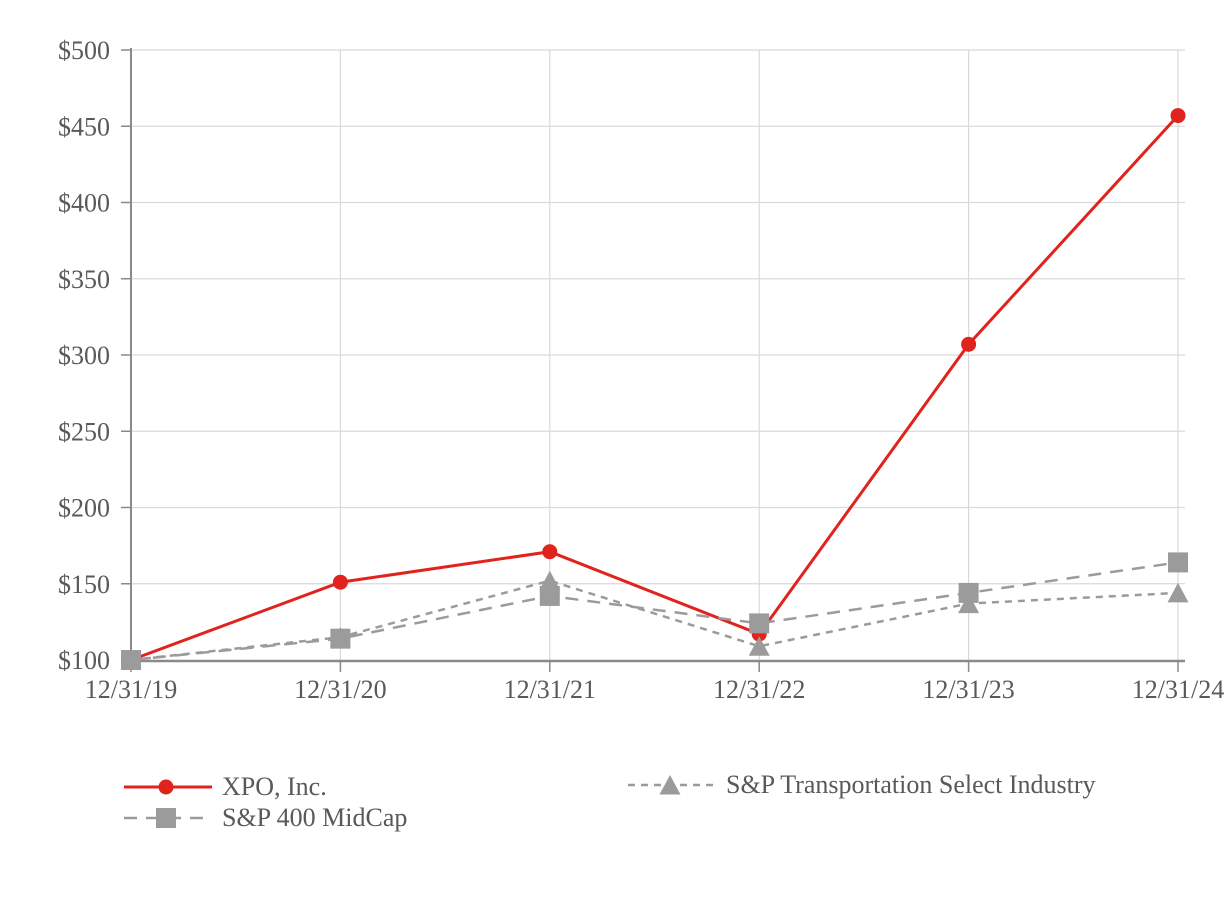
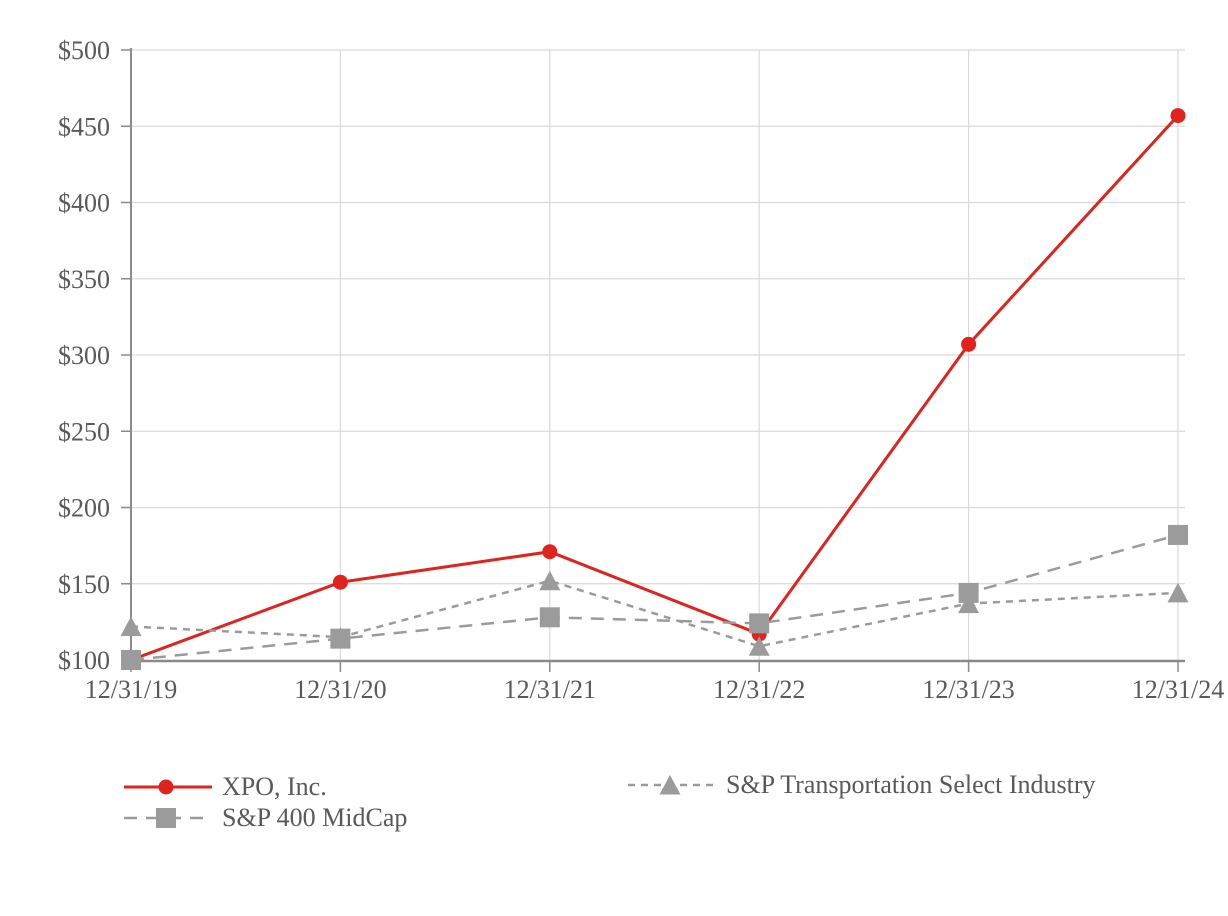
S&P Transportation Select Industry/12/31/19: $100 -> $122
S&P 400 MidCap/12/31/21: $142 -> $128
S&P 400 MidCap/12/31/24: $164 -> $182
